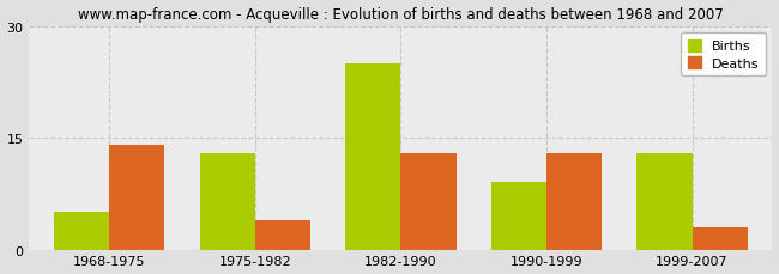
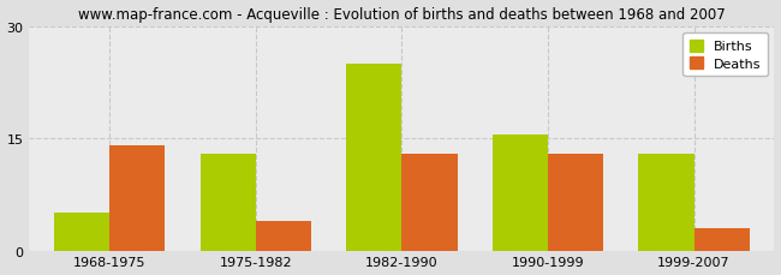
Births/1990-1999: 9.0 -> 15.5
